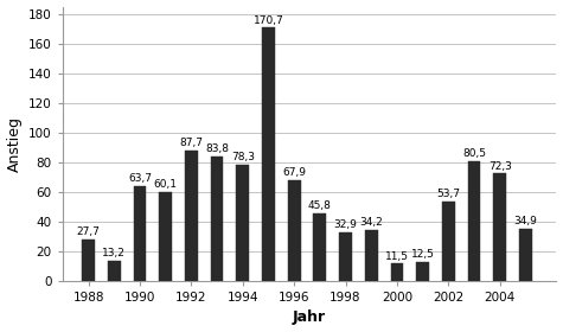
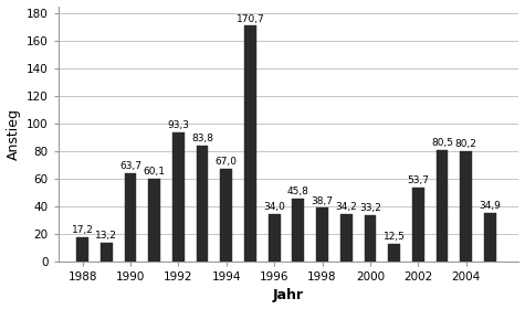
1988: 27,7 -> 17,2
1992: 87,7 -> 93,3
1994: 78,3 -> 67,0
1996: 67,9 -> 34,0
1998: 32,9 -> 38,7
2000: 11,5 -> 33,2
2004: 72,3 -> 80,2
